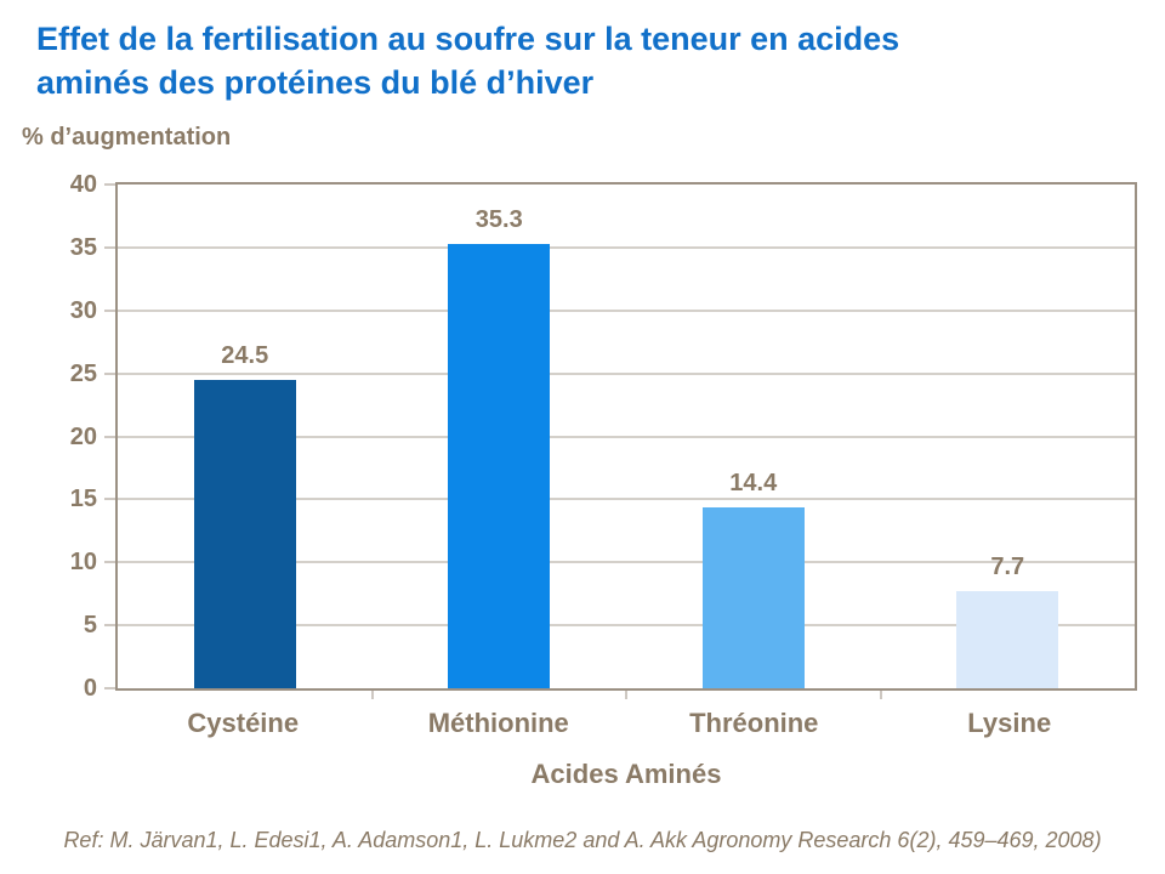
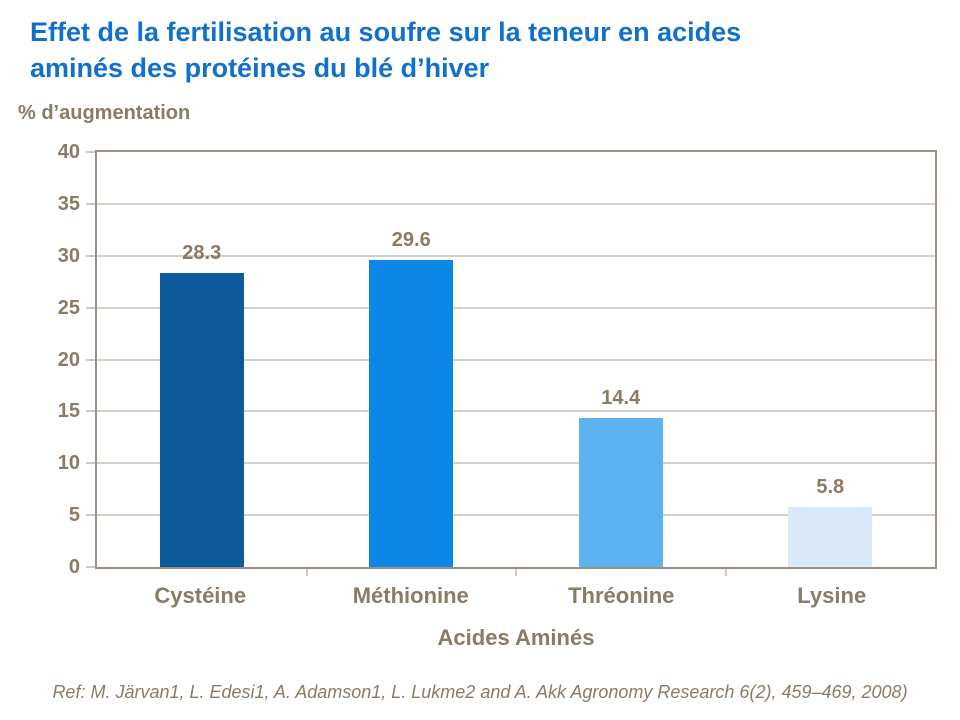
Cystéine: 24.5 -> 28.3
Méthionine: 35.3 -> 29.6
Lysine: 7.7 -> 5.8
